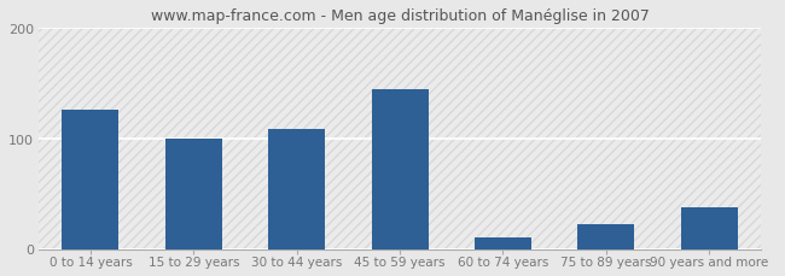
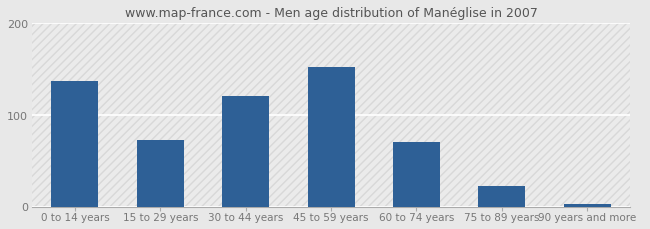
0 to 14 years: 126 -> 137
15 to 29 years: 100 -> 72
30 to 44 years: 108 -> 120
45 to 59 years: 144 -> 152
60 to 74 years: 10 -> 70
90 years and more: 38 -> 3
